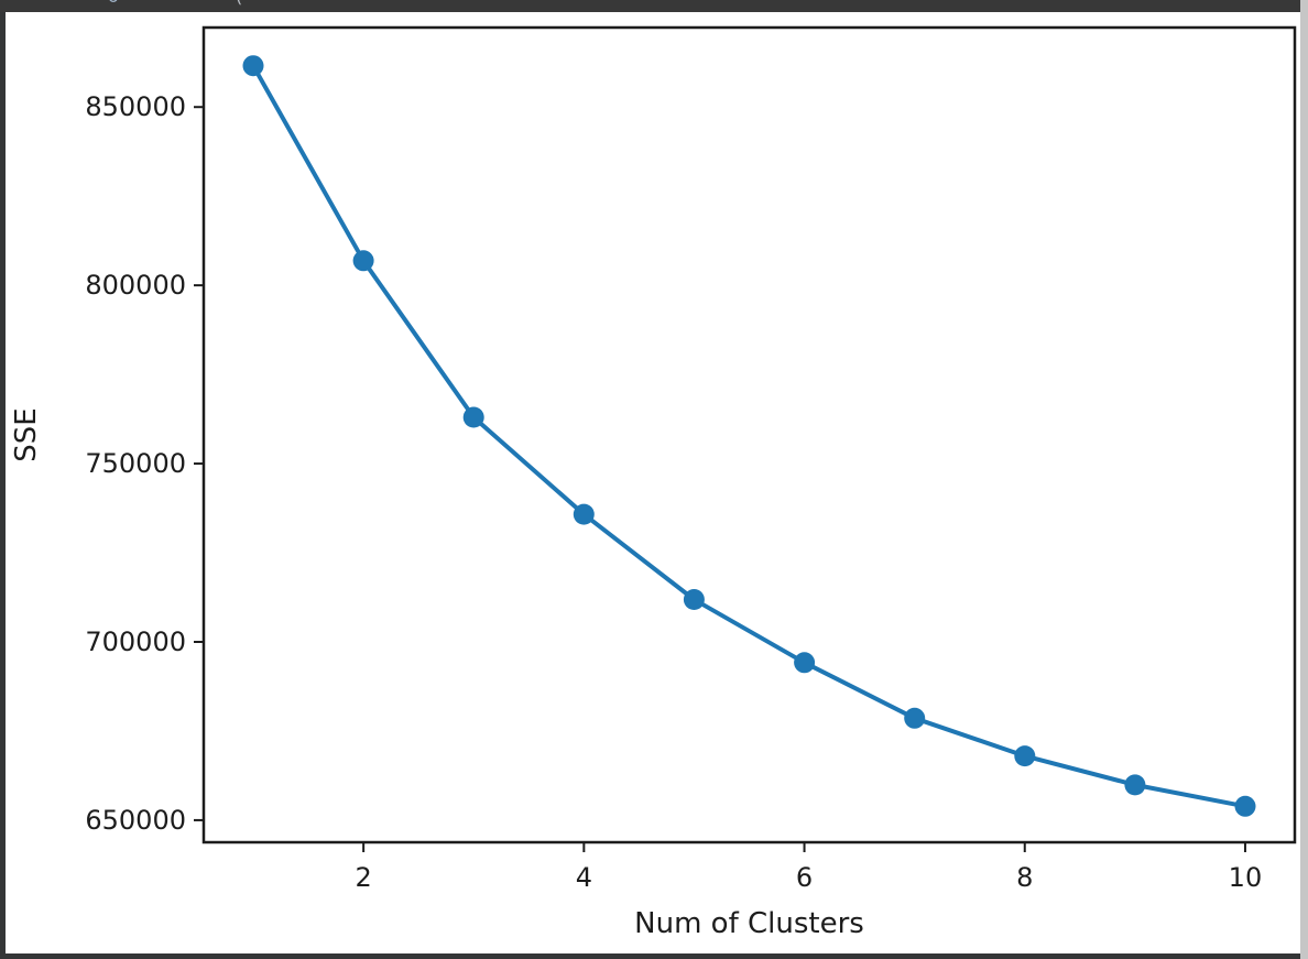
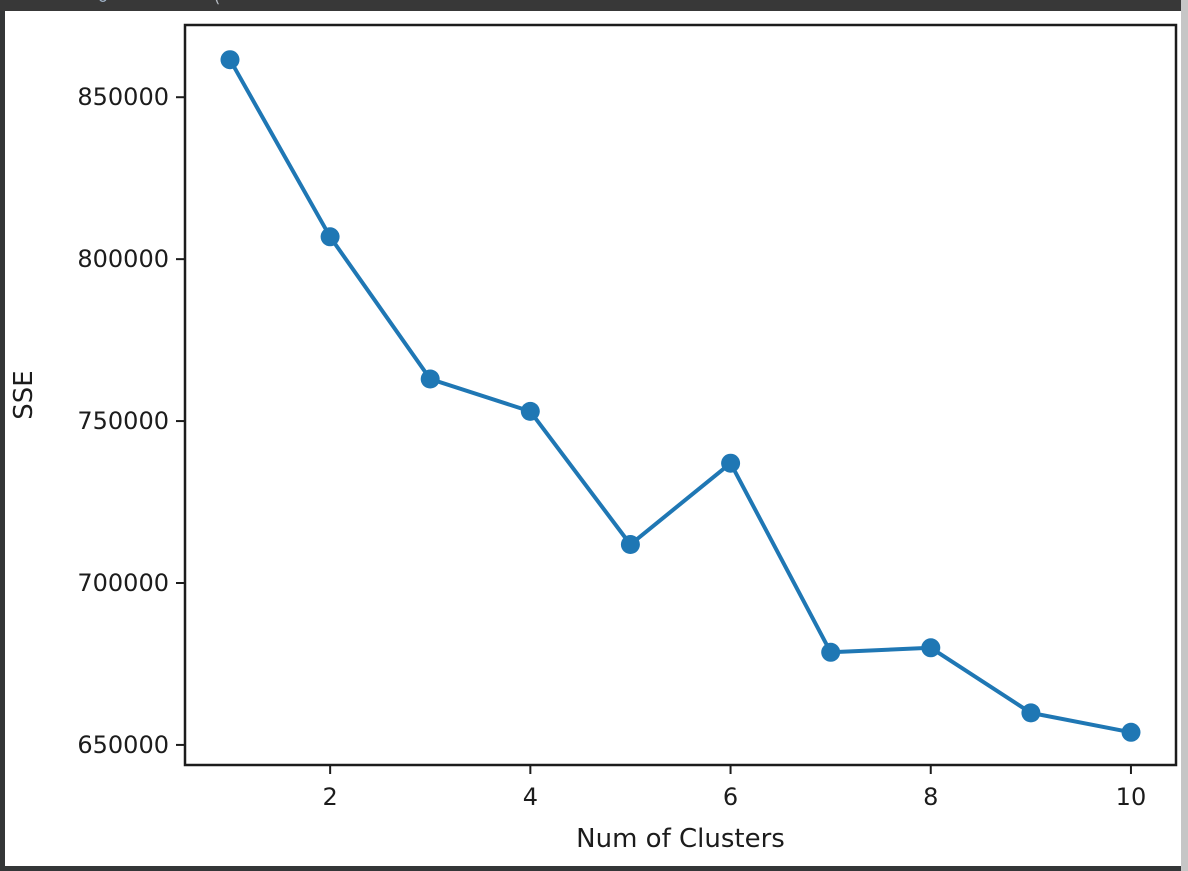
4: 736000 -> 753000
6: 694000 -> 737000
8: 668000 -> 680000
